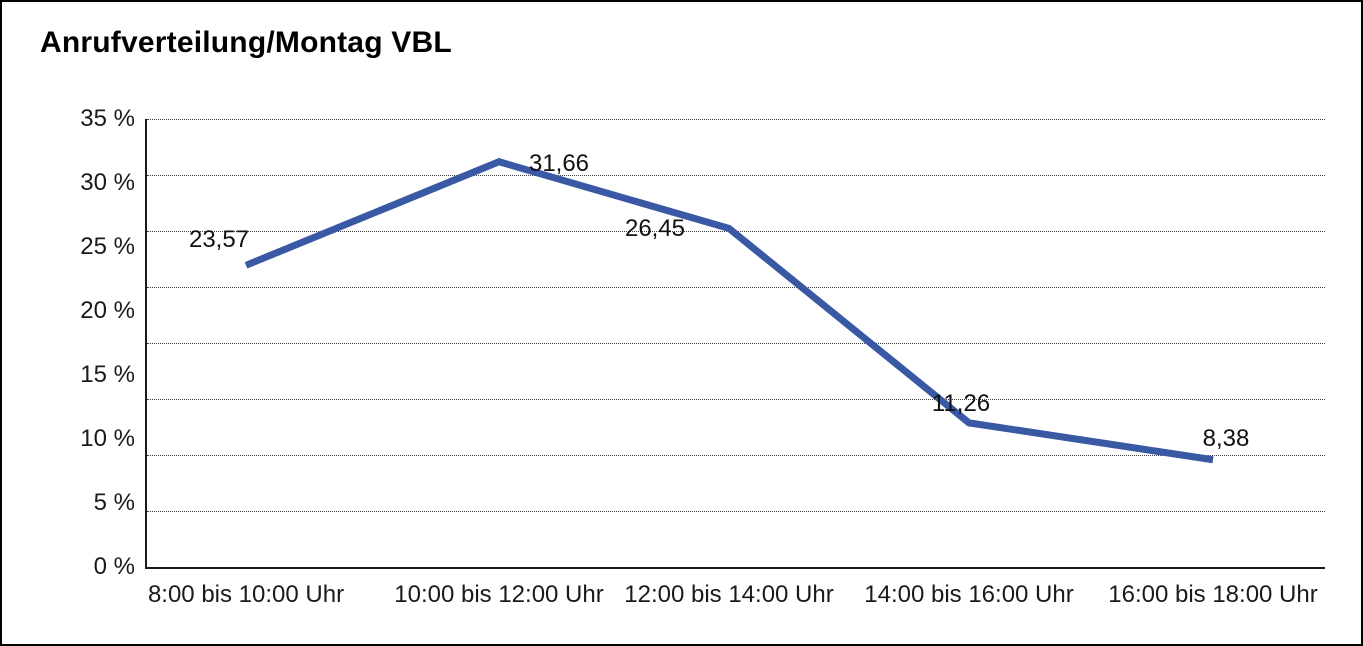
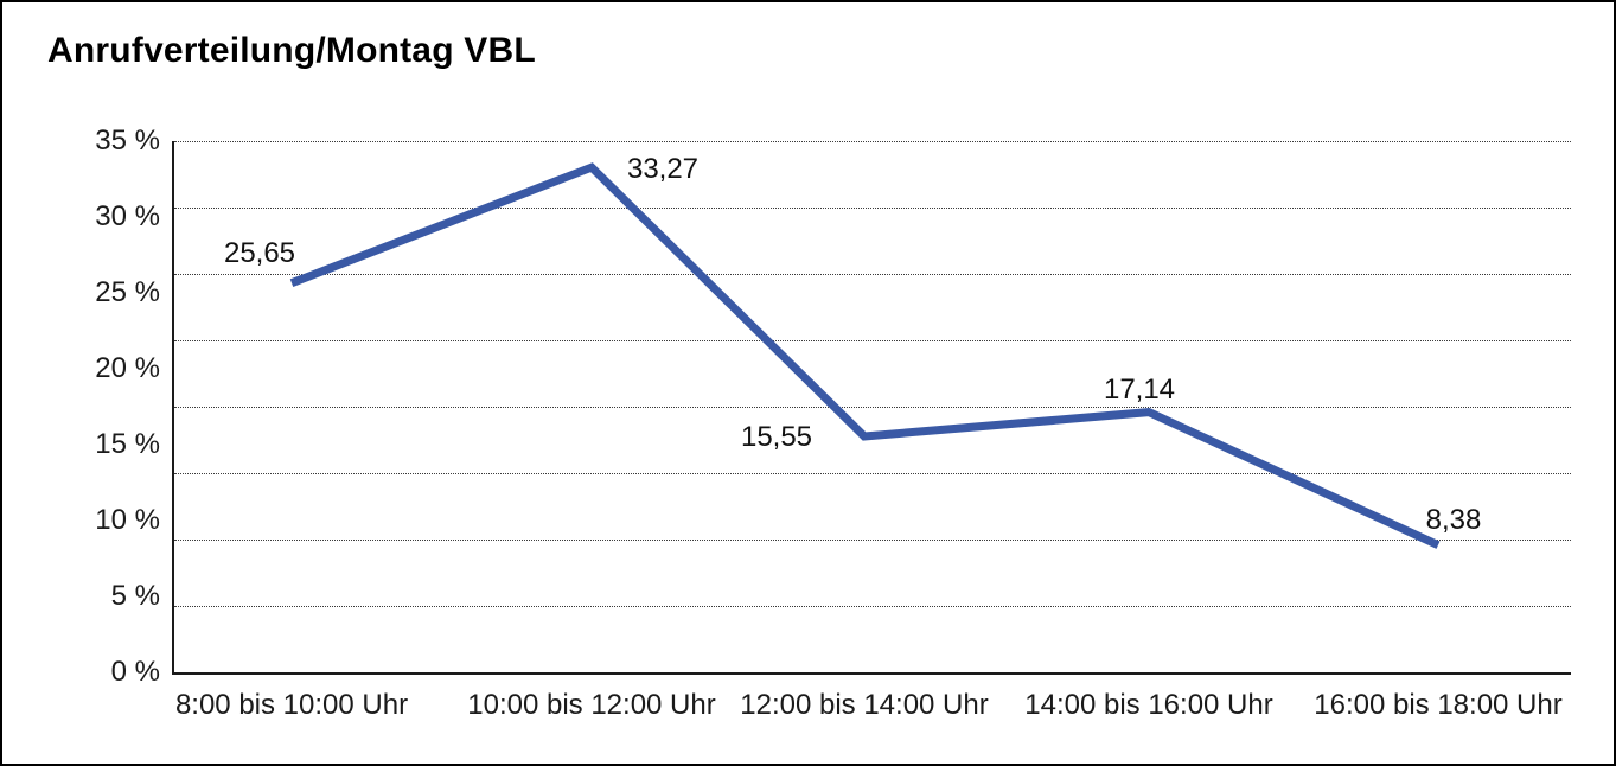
8:00 bis 10:00 Uhr: 23,57 -> 25,65
10:00 bis 12:00 Uhr: 31,66 -> 33,27
12:00 bis 14:00 Uhr: 26,45 -> 15,55
14:00 bis 16:00 Uhr: 11,26 -> 17,14
